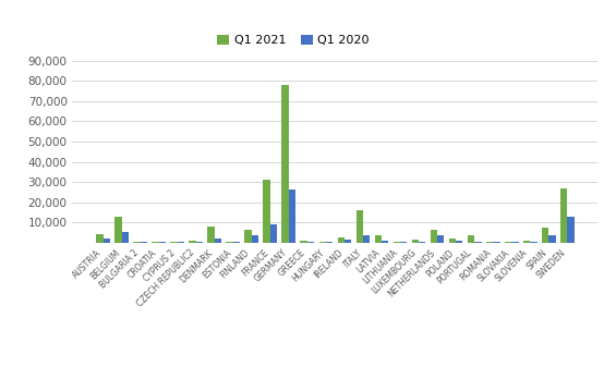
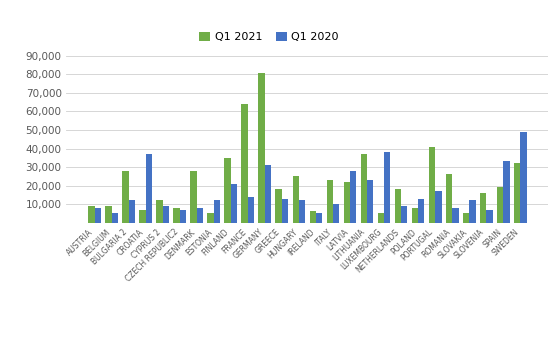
Q1 2021/AUSTRIA: 4,000 -> 9,000
Q1 2020/AUSTRIA: 2,000 -> 8,000
Q1 2021/BELGIUM: 13,000 -> 9,000
Q1 2021/BULGARIA 2: 0 -> 28,000
Q1 2020/BULGARIA 2: 0 -> 12,000
Q1 2021/CROATIA: 0 -> 7,000
Q1 2020/CROATIA: 0 -> 37,000
Q1 2021/CYPRUS 2: 0 -> 12,000
Q1 2020/CYPRUS 2: 0 -> 9,000
Q1 2021/CZECH REPUBLIC2: 1,000 -> 8,000
Q1 2020/CZECH REPUBLIC2: 0 -> 7,000
Q1 2021/DENMARK: 8,000 -> 28,000
Q1 2020/DENMARK: 2,000 -> 8,000
Q1 2021/ESTONIA: 0 -> 5,000
Q1 2020/ESTONIA: 0 -> 12,000
Q1 2021/FINLAND: 6,000 -> 35,000
Q1 2020/FINLAND: 4,000 -> 21,000
Q1 2021/FRANCE: 31,000 -> 64,000
Q1 2020/FRANCE: 9,000 -> 14,000
Q1 2021/GERMANY: 78,000 -> 81,000
Q1 2020/GERMANY: 26,000 -> 31,000
Q1 2021/GREECE: 1,000 -> 18,000
Q1 2020/GREECE: 0 -> 13,000
Q1 2021/HUNGARY: 0 -> 25,000
Q1 2020/HUNGARY: 0 -> 12,000
Q1 2021/IRELAND: 2,000 -> 6,000
Q1 2020/IRELAND: 1,000 -> 5,000
Q1 2021/ITALY: 16,000 -> 23,000
Q1 2020/ITALY: 3,000 -> 10,000
Q1 2021/LATVIA: 4,000 -> 22,000
Q1 2020/LATVIA: 1,000 -> 28,000
Q1 2021/LITHUANIA: 0 -> 37,000
Q1 2020/LITHUANIA: 0 -> 23,000
Q1 2021/LUXEMBOURG: 1,000 -> 5,000
Q1 2020/LUXEMBOURG: 0 -> 38,000
Q1 2021/NETHERLANDS: 6,000 -> 18,000
Q1 2020/NETHERLANDS: 4,000 -> 9,000
Q1 2021/POLAND: 2,000 -> 8,000
Q1 2020/POLAND: 1,000 -> 13,000
Q1 2021/PORTUGAL: 4,000 -> 41,000
Q1 2020/PORTUGAL: 0 -> 17,000
Q1 2021/ROMANIA: 0 -> 26,000
Q1 2020/ROMANIA: 0 -> 8,000
Q1 2021/SLOVAKIA: 0 -> 5,000
Q1 2020/SLOVAKIA: 0 -> 12,000
Q1 2021/SLOVENIA: 1,000 -> 16,000
Q1 2020/SLOVENIA: 0 -> 7,000
Q1 2021/SPAIN: 8,000 -> 19,000
Q1 2020/SPAIN: 4,000 -> 33,000
Q1 2021/SWEDEN: 27,000 -> 32,000
Q1 2020/SWEDEN: 13,000 -> 49,000
